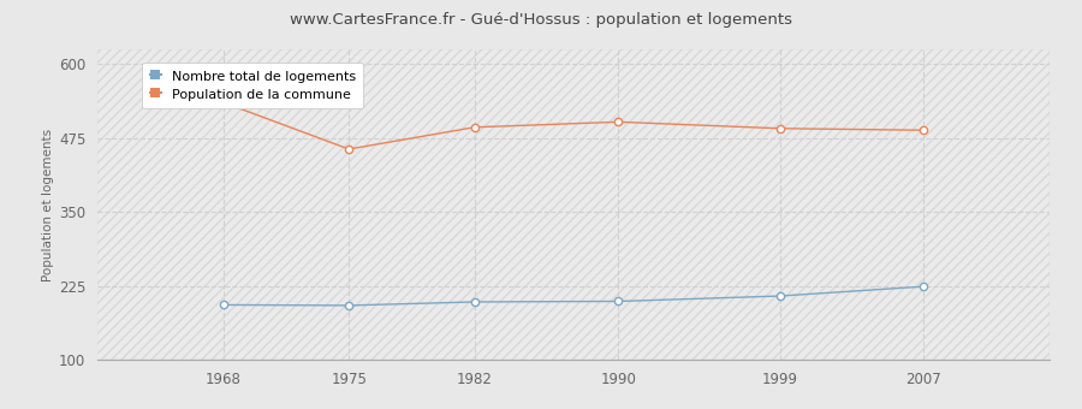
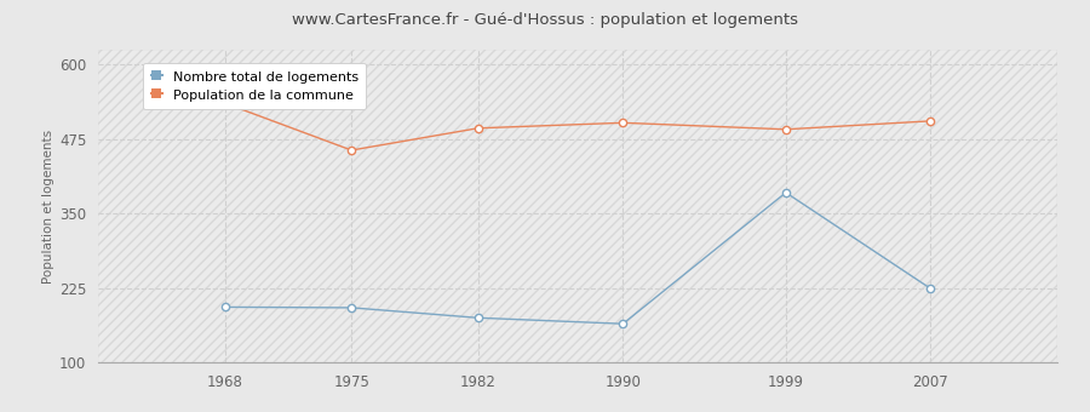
Nombre total de logements/1982: 198 -> 175
Nombre total de logements/1990: 199 -> 165
Nombre total de logements/1999: 208 -> 385
Population de la commune/2007: 488 -> 505
